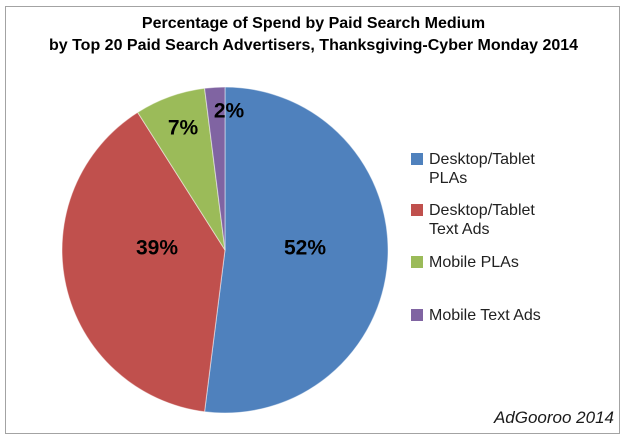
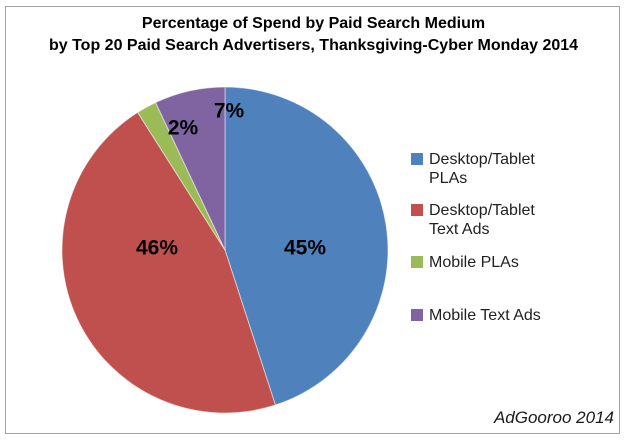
Desktop/Tablet PLAs: 52% -> 45%
Desktop/Tablet Text Ads: 39% -> 46%
Mobile PLAs: 7% -> 2%
Mobile Text Ads: 2% -> 7%
